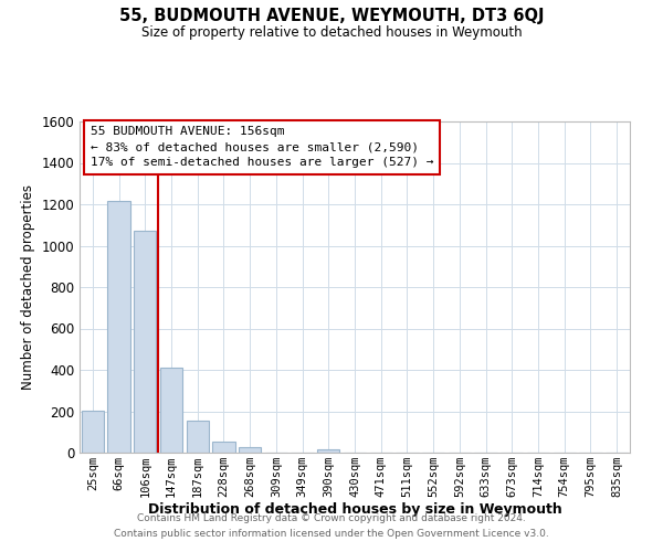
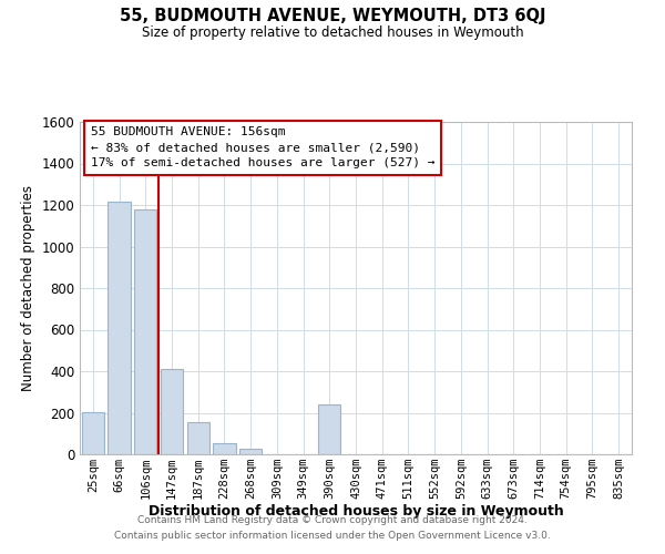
106sqm: 1070 -> 1180
390sqm: 20 -> 240
